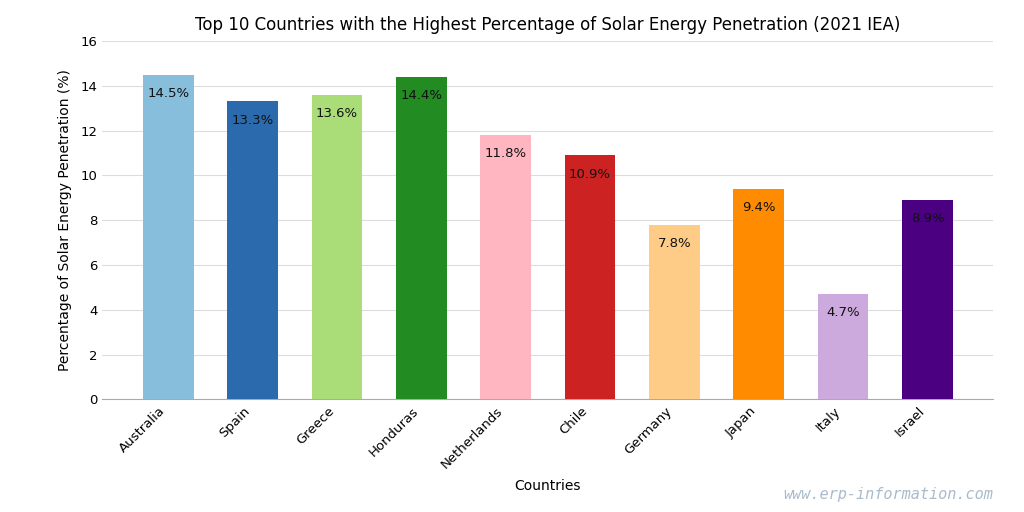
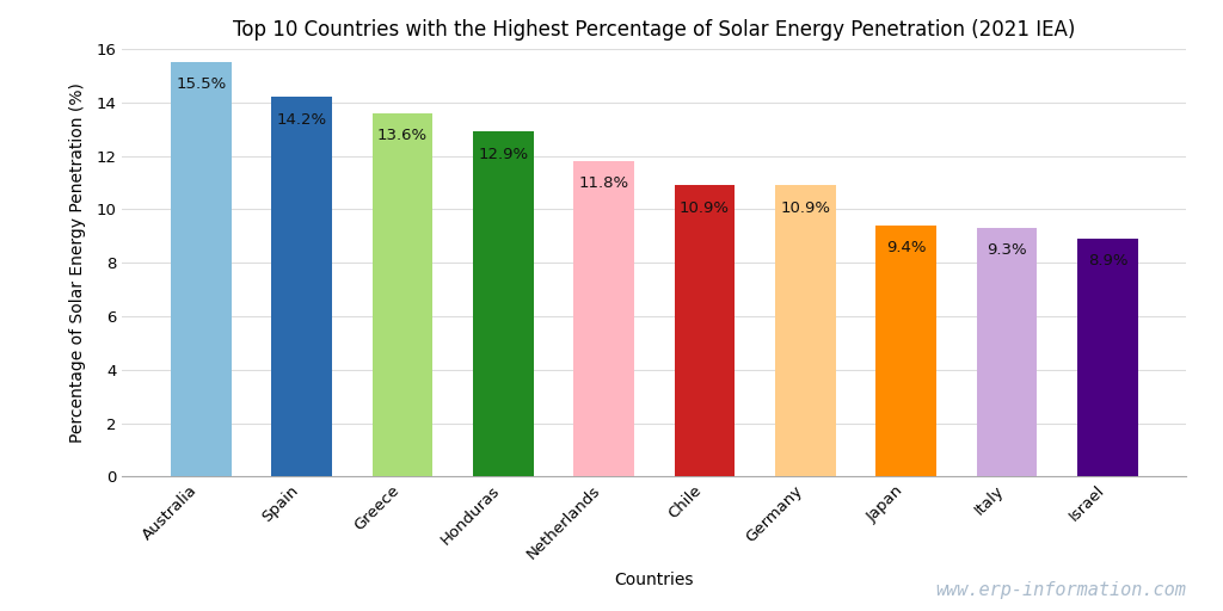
Australia: 14.5% -> 15.5%
Spain: 13.3% -> 14.2%
Honduras: 14.4% -> 12.9%
Germany: 7.8% -> 10.9%
Italy: 4.7% -> 9.3%
